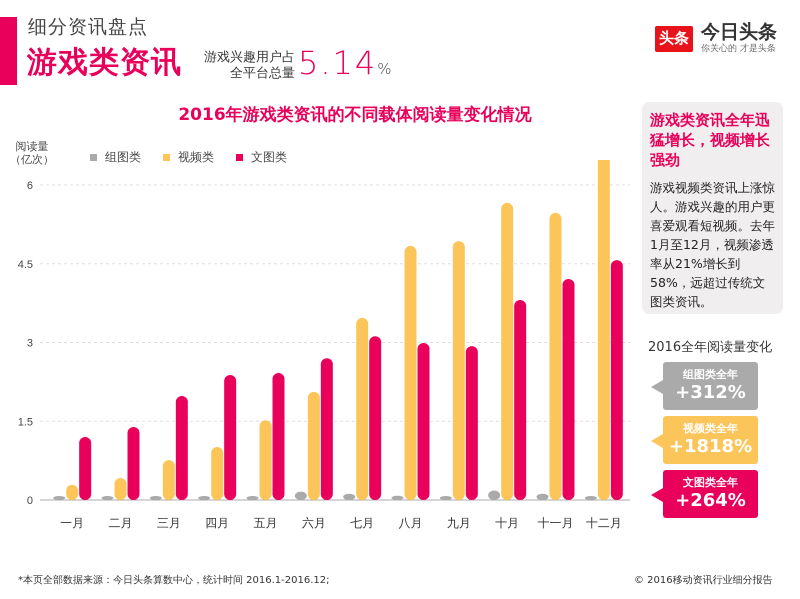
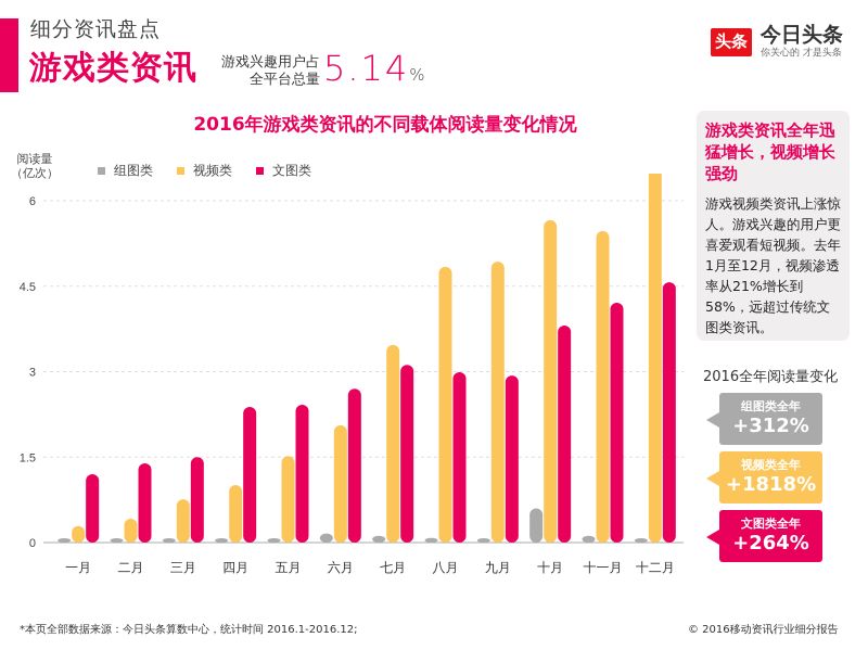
文图类/三月: 2.0 -> 1.5
组图类/十月: 0.2 -> 0.6
